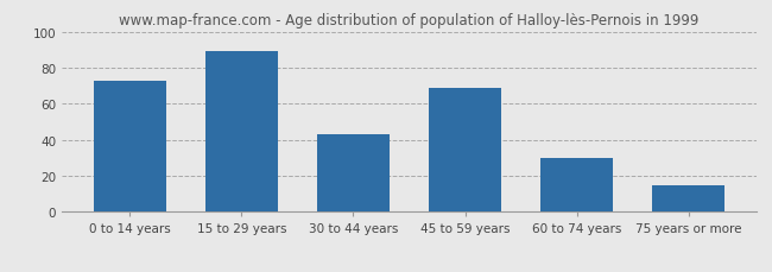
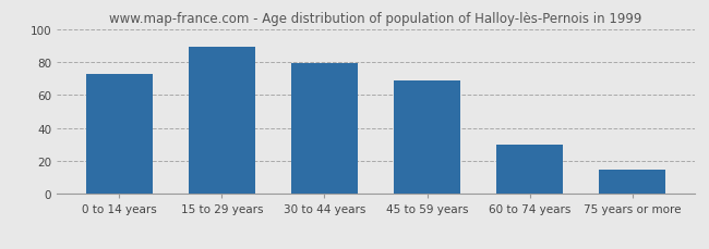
30 to 44 years: 43 -> 79
